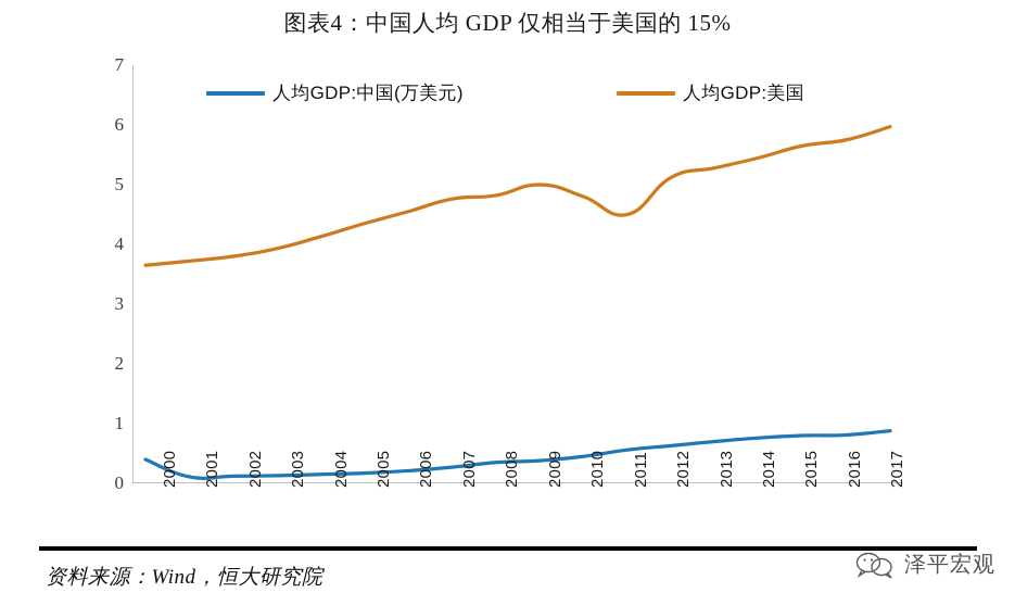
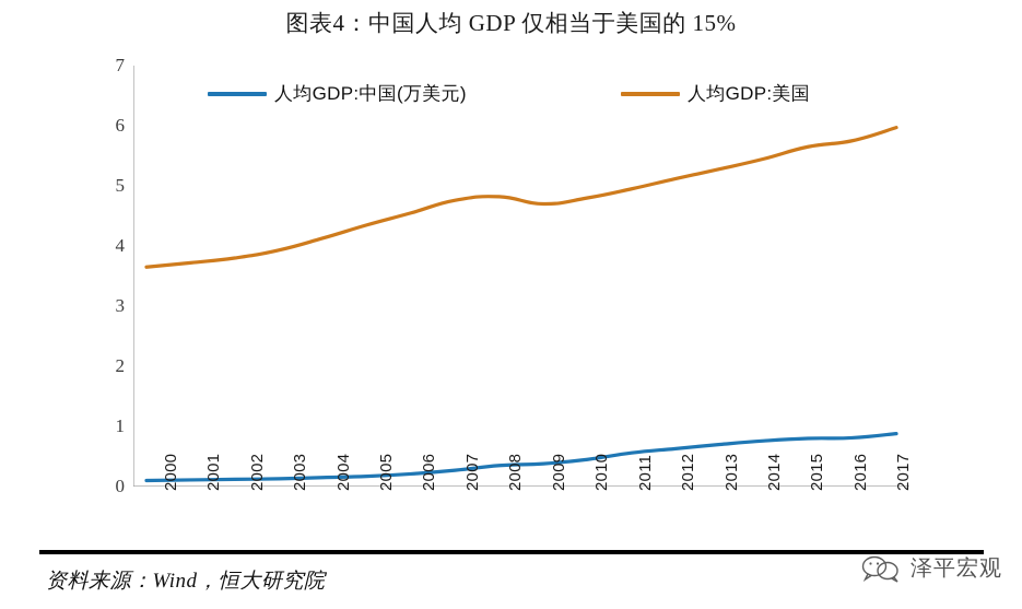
人均GDP:中国(万美元)/2000: 0.4 -> 0.1
人均GDP:美国/2009: 5.0 -> 4.7
人均GDP:美国/2011: 4.5 -> 5.0
